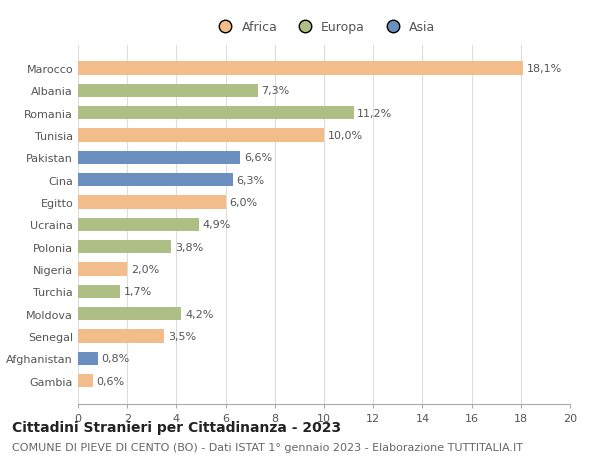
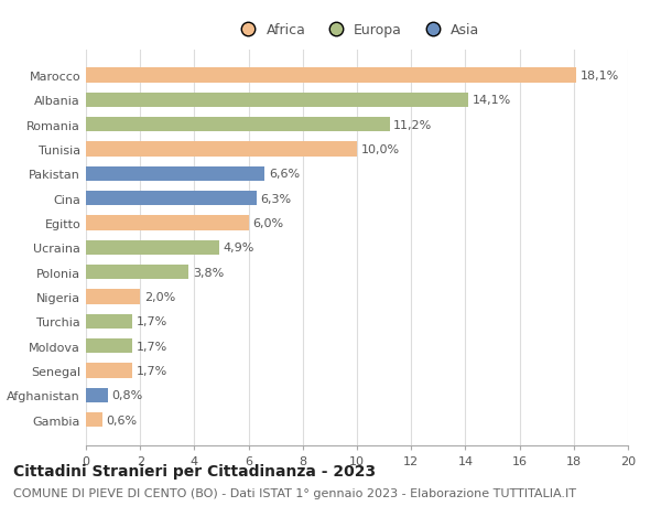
Albania: 7,3% -> 14,1%
Moldova: 4,2% -> 1,7%
Senegal: 3,5% -> 1,7%
